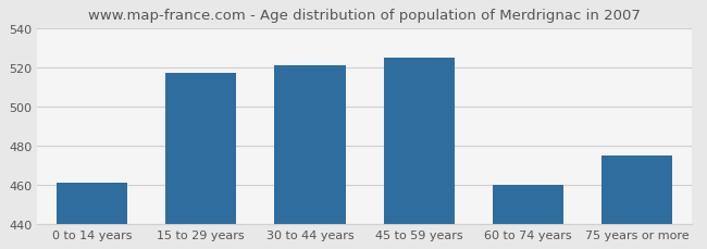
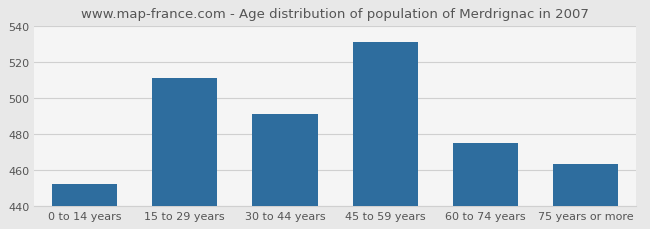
0 to 14 years: 461 -> 452
15 to 29 years: 517 -> 511
30 to 44 years: 521 -> 491
45 to 59 years: 525 -> 531
60 to 74 years: 460 -> 475
75 years or more: 475 -> 463
